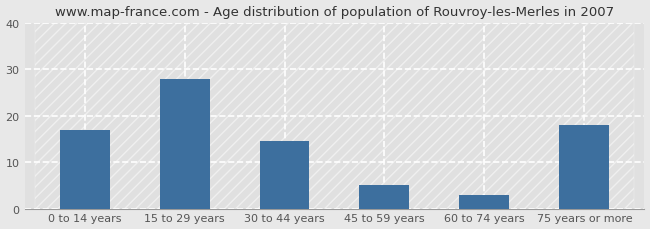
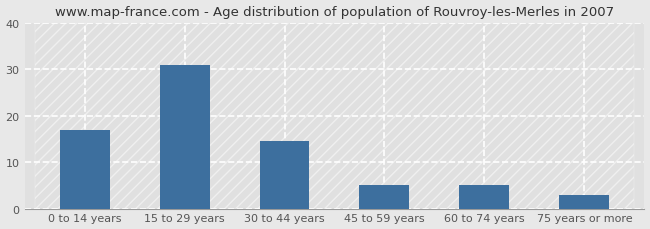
15 to 29 years: 28.0 -> 31.0
60 to 74 years: 3.0 -> 5.0
75 years or more: 18.0 -> 3.0
